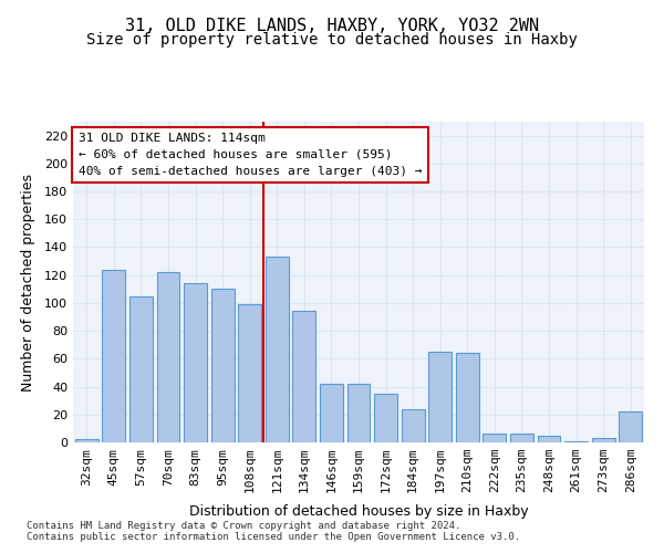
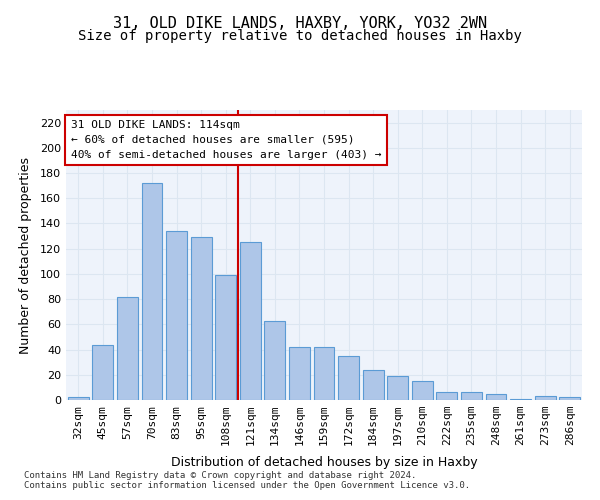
45sqm: 124 -> 44
57sqm: 105 -> 82
70sqm: 122 -> 172
83sqm: 114 -> 134
95sqm: 110 -> 129
121sqm: 133 -> 125
134sqm: 94 -> 63
197sqm: 65 -> 19
210sqm: 64 -> 15
286sqm: 22 -> 2
